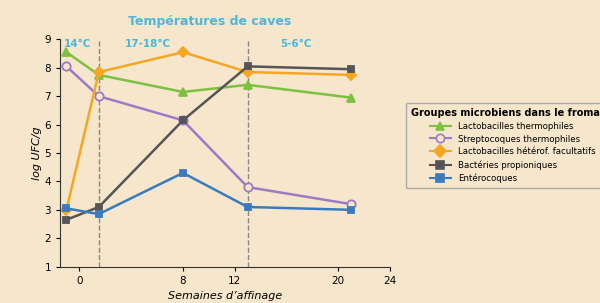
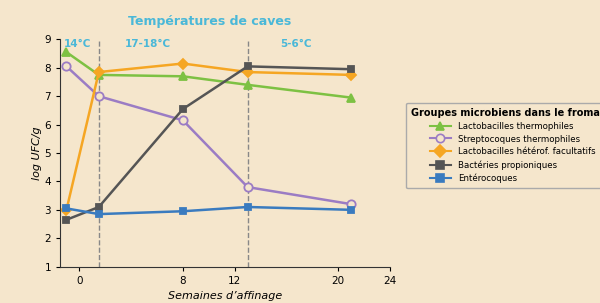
Lactobacilles thermophiles/8: 7.15 -> 7.70
Lactobacilles hétérof. facultatifs/8: 8.55 -> 8.15
Bactéries propioniques/8: 6.15 -> 6.55
Entérocoques/8: 4.30 -> 2.95
